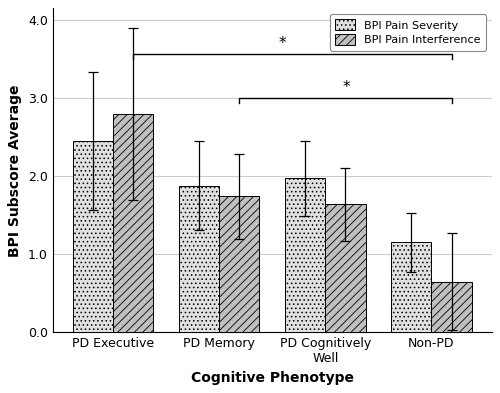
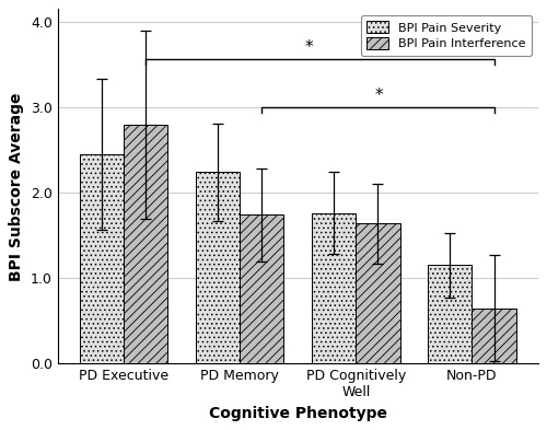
BPI Pain Severity/PD Memory: 1.88 -> 2.24
BPI Pain Severity/PD Cognitively Well: 1.97 -> 1.76
